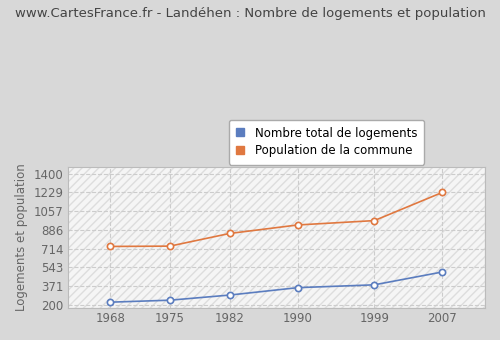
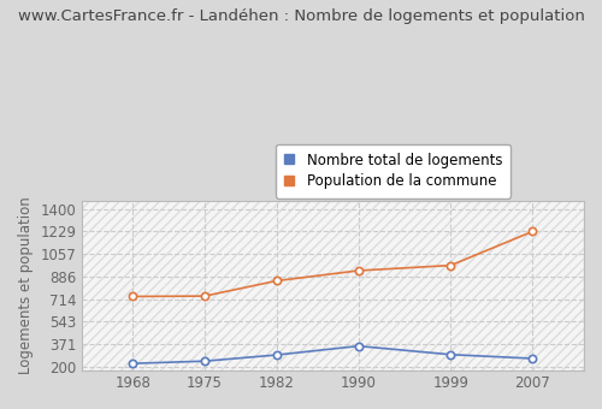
Nombre total de logements/1999: 380 -> 290
Nombre total de logements/2007: 500 -> 260
